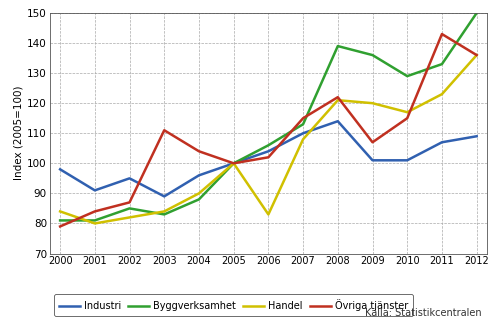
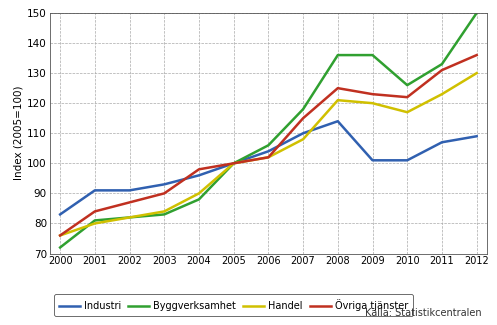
Industri/2000: 98 -> 83
Byggverksamhet/2000: 81 -> 72
Handel/2000: 84 -> 76
Övriga tjänster/2000: 79 -> 76
Industri/2002: 95 -> 91
Byggverksamhet/2002: 85 -> 82
Industri/2003: 89 -> 93
Övriga tjänster/2003: 111 -> 90
Övriga tjänster/2004: 104 -> 98
Handel/2006: 83 -> 102
Byggverksamhet/2007: 113 -> 118
Byggverksamhet/2008: 139 -> 136
Övriga tjänster/2008: 122 -> 125
Övriga tjänster/2009: 107 -> 123
Byggverksamhet/2010: 129 -> 126
Övriga tjänster/2010: 115 -> 122
Övriga tjänster/2011: 143 -> 131
Handel/2012: 136 -> 130
